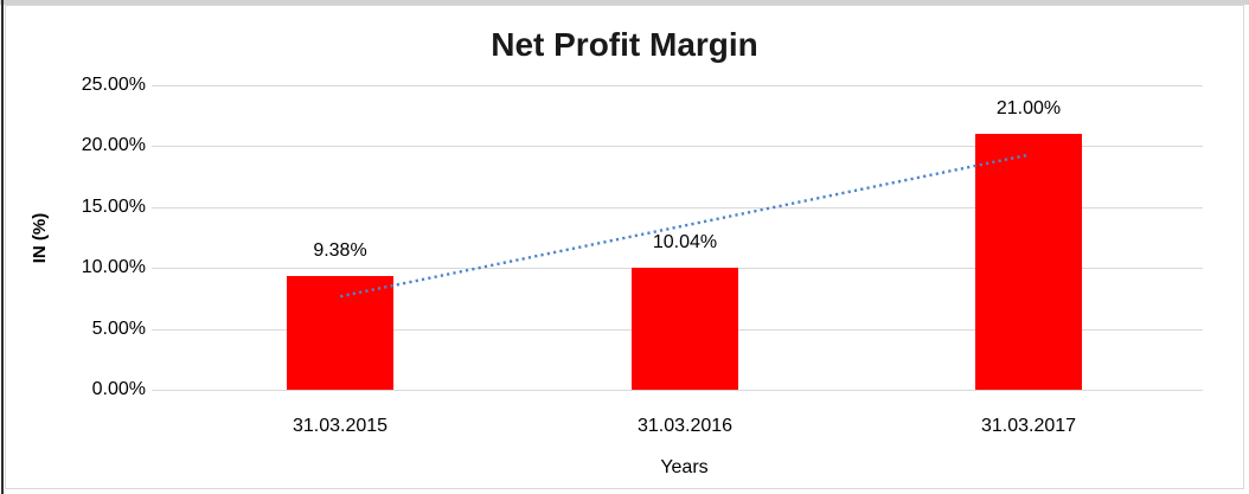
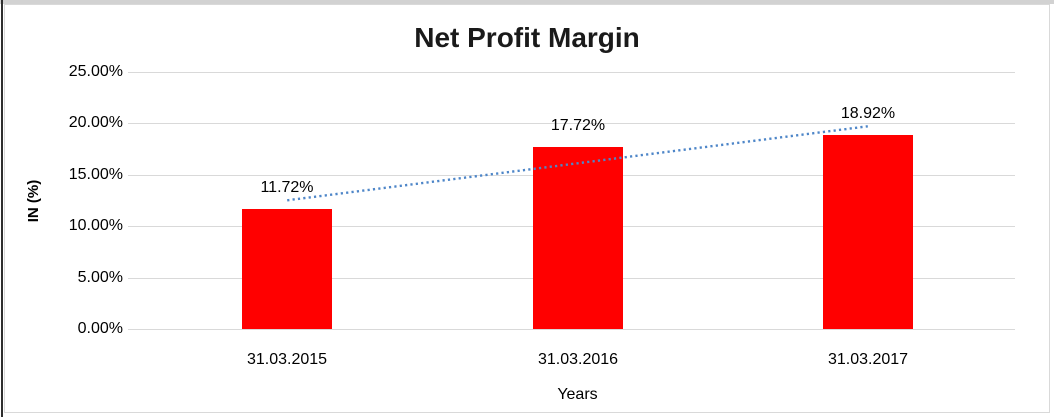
31.03.2015: 9.38% -> 11.72%
31.03.2016: 10.04% -> 17.72%
31.03.2017: 21.00% -> 18.92%
